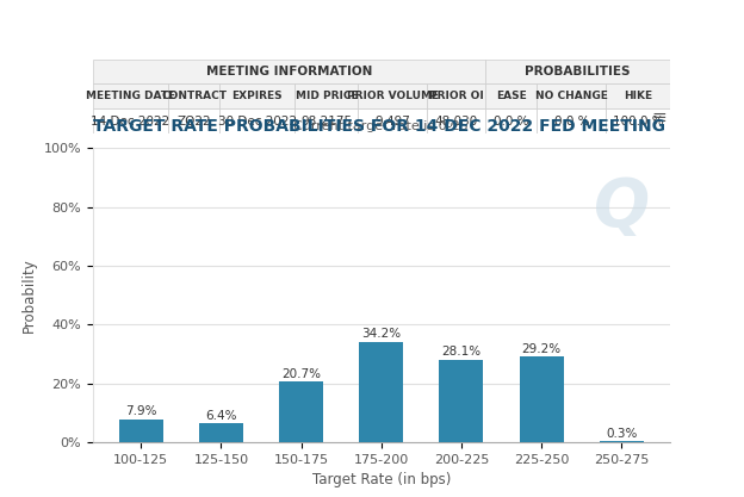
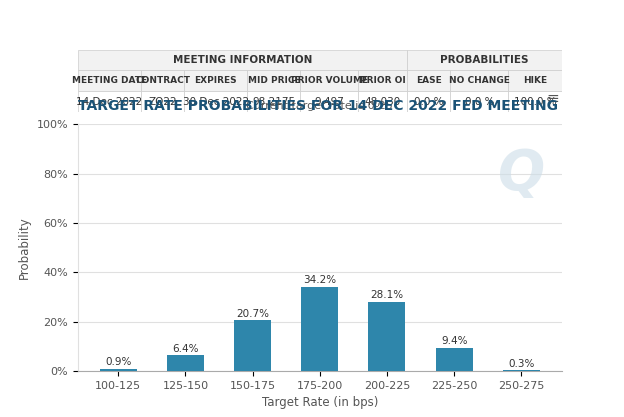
100-125: 7.9% -> 0.9%
225-250: 29.2% -> 9.4%
